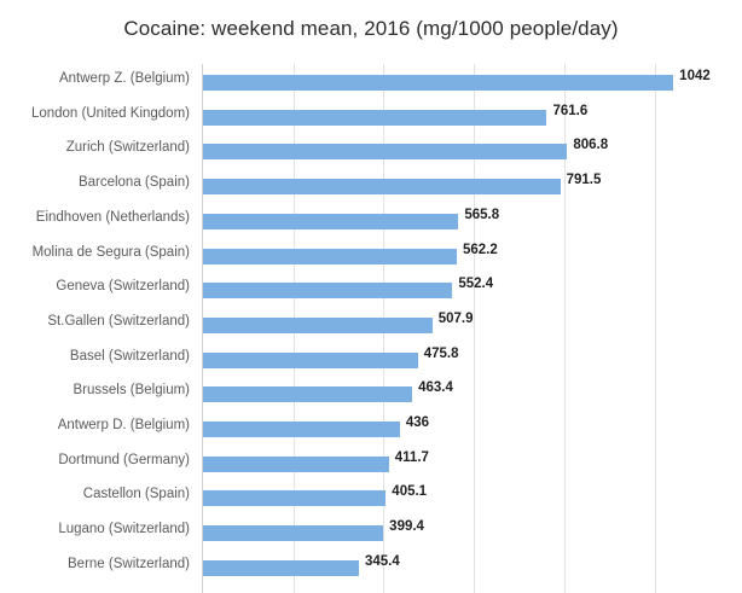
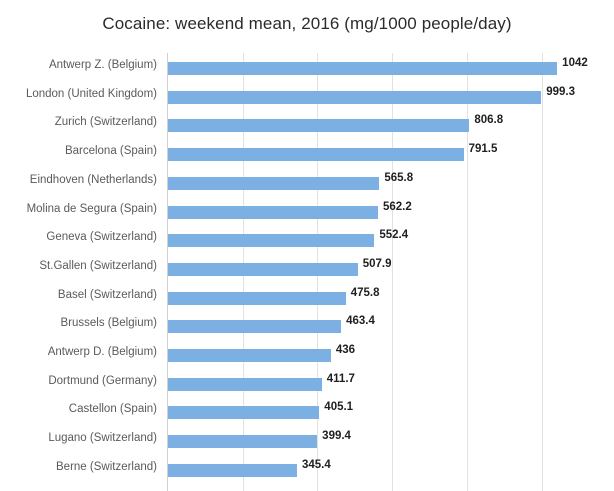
London (United Kingdom): 761.6 -> 999.3
